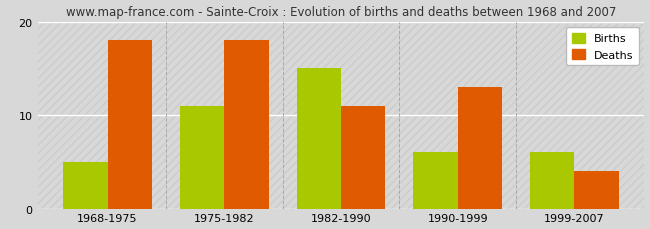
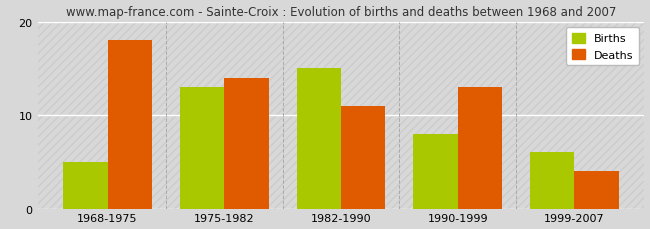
Births/1975-1982: 11 -> 13
Deaths/1975-1982: 18 -> 14
Births/1990-1999: 6 -> 8
